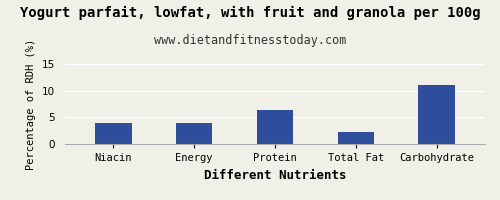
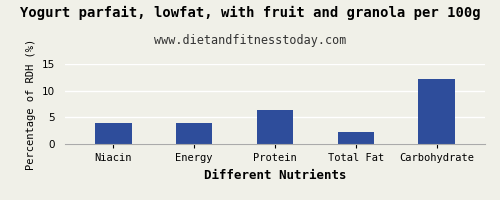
Carbohydrate: 11.0 -> 12.1
